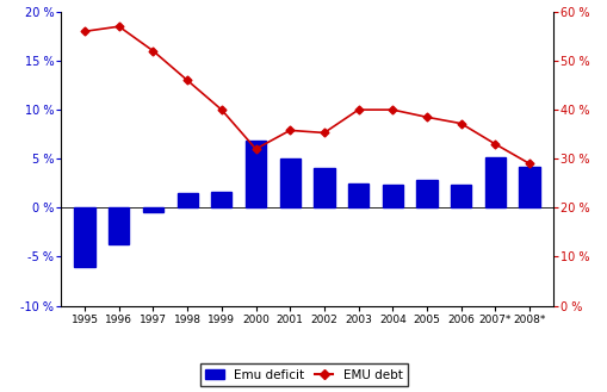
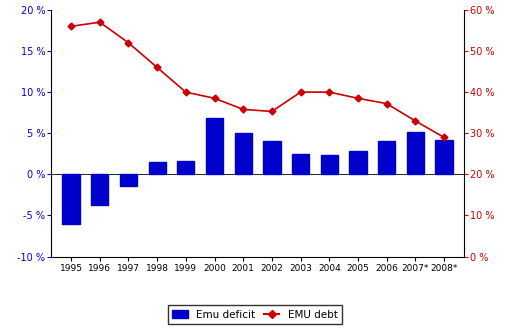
Emu deficit/1997: -0.4 % -> -1.4 %
EMU debt/2000: 32.0 % -> 38.5 %
Emu deficit/2006: 2.4 % -> 4.0 %
